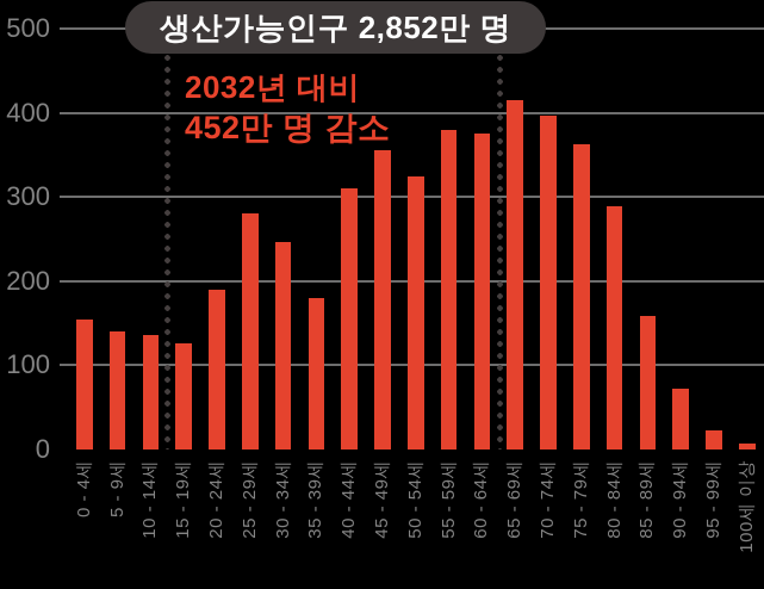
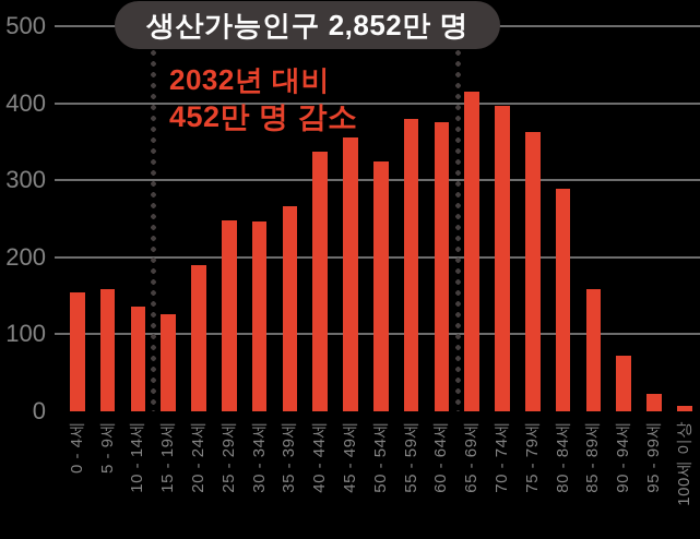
5 - 9세: 140 -> 160
25 - 29세: 280 -> 250
35 - 39세: 180 -> 270
40 - 44세: 310 -> 340
